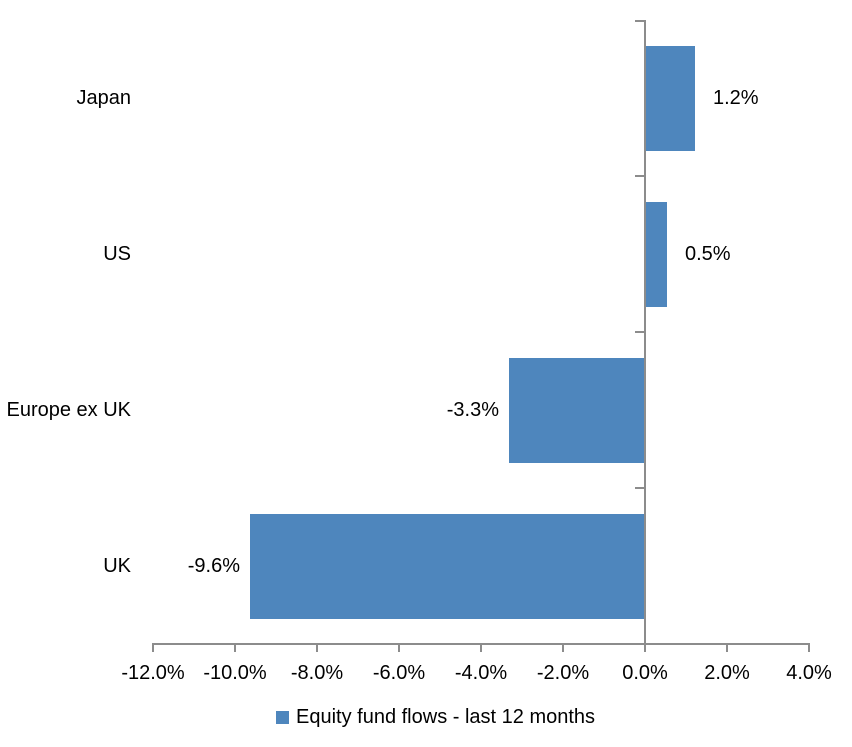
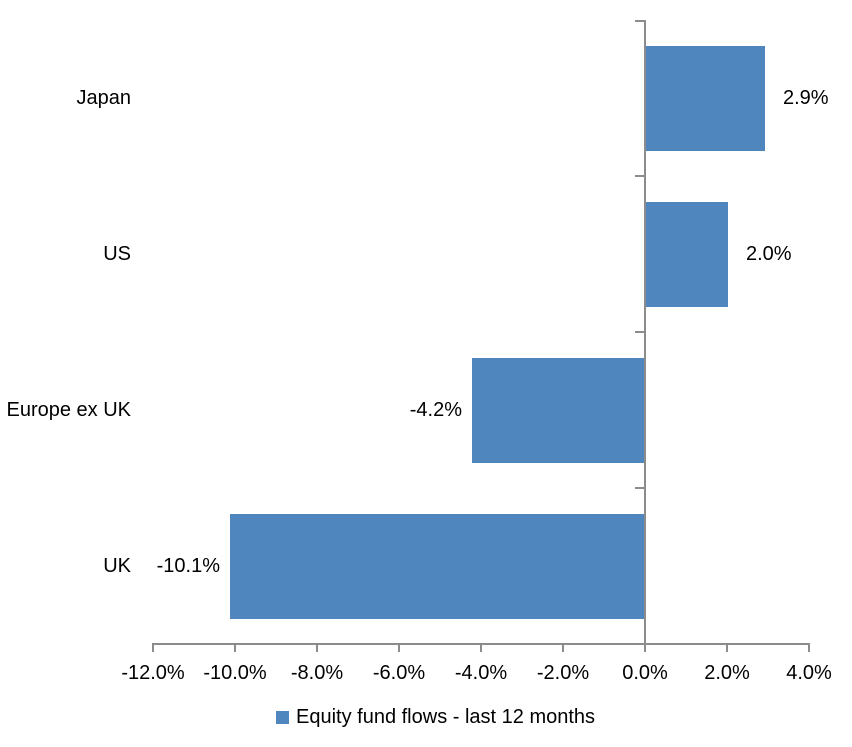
Japan: 1.2% -> 2.9%
US: 0.5% -> 2.0%
Europe ex UK: -3.3% -> -4.2%
UK: -9.6% -> -10.1%
